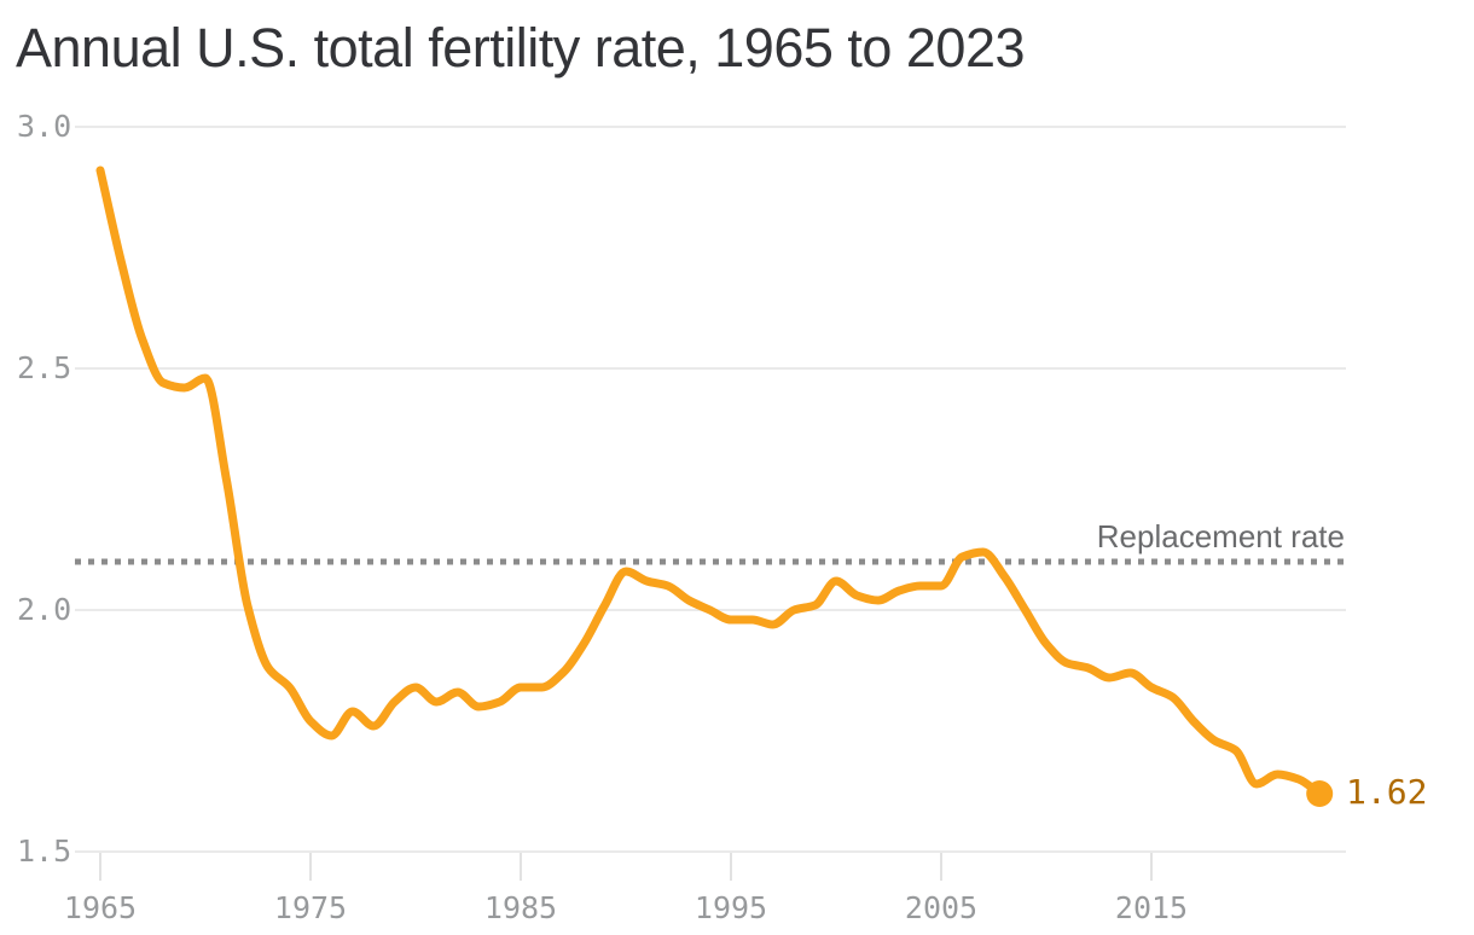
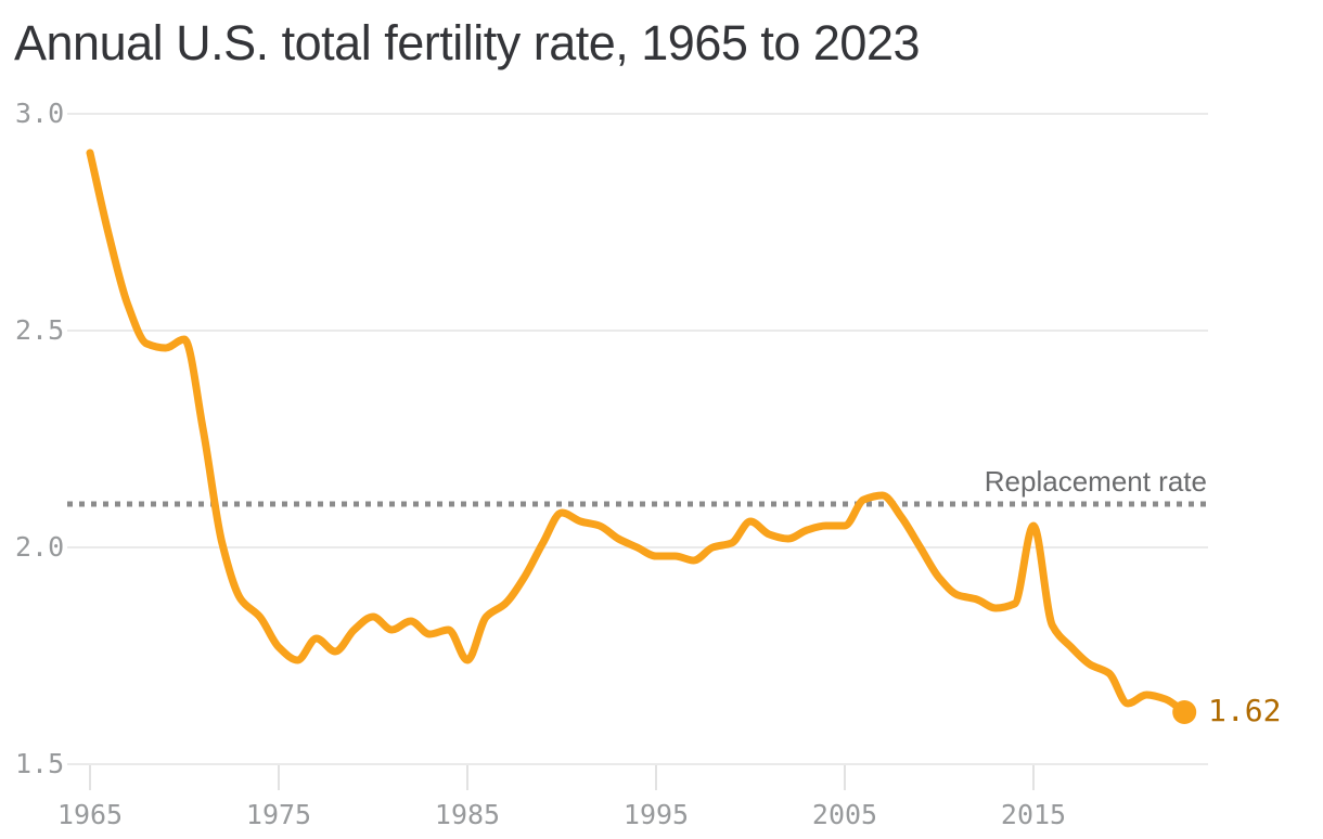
1985: 1.84 -> 1.74
2015: 1.84 -> 2.05
